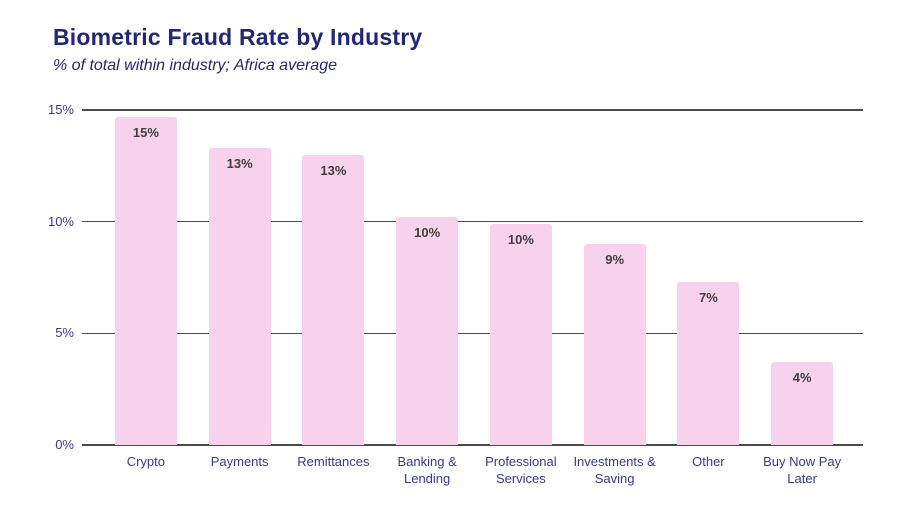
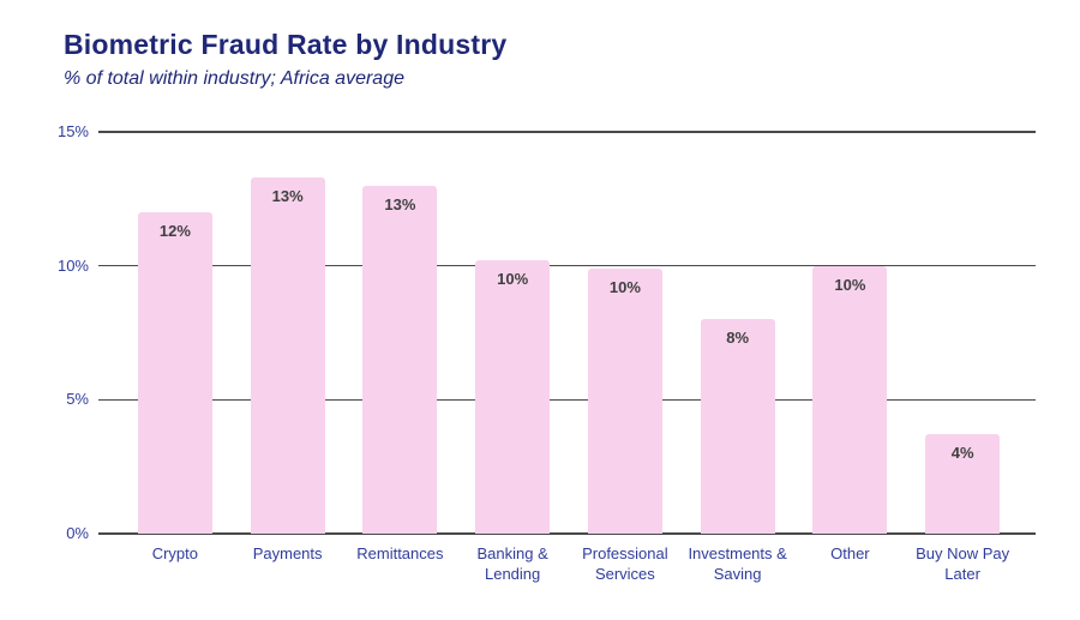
Crypto: 15% -> 12%
Investments & Saving: 9% -> 8%
Other: 7% -> 10%
